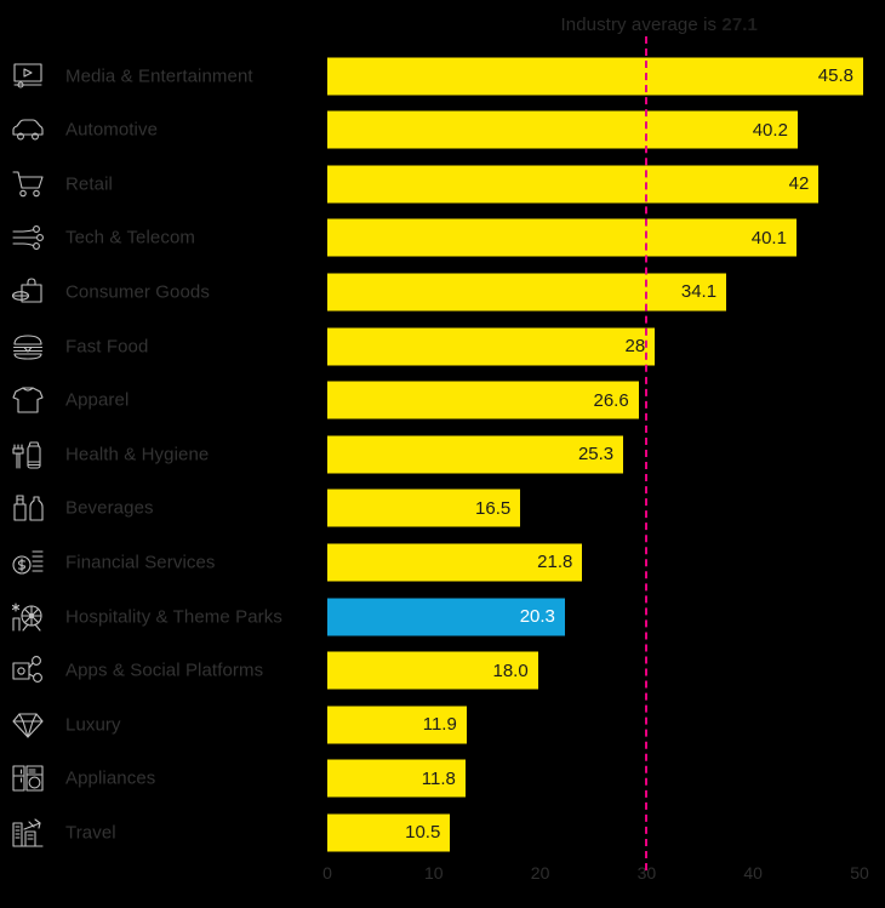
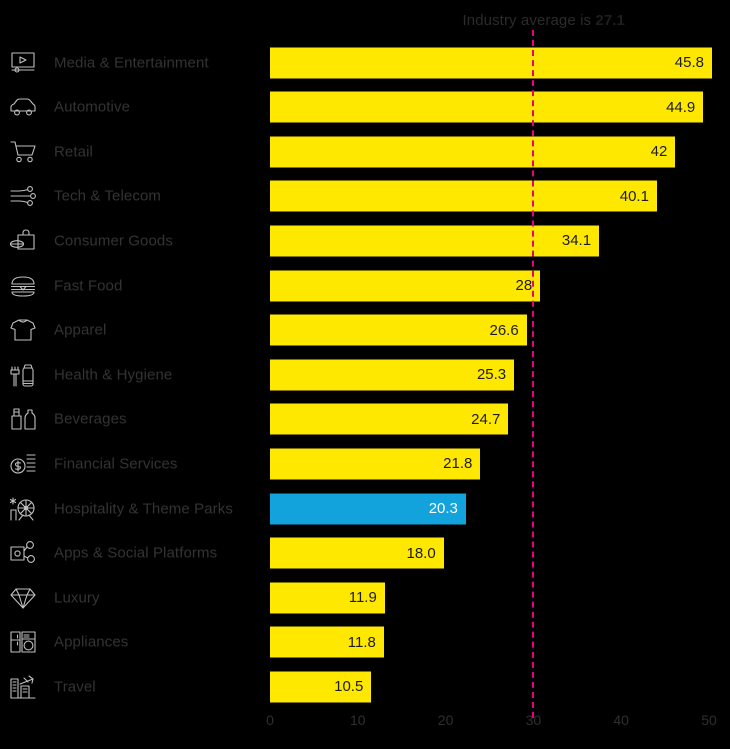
Automotive: 40.2 -> 44.9
Beverages: 16.5 -> 24.7
